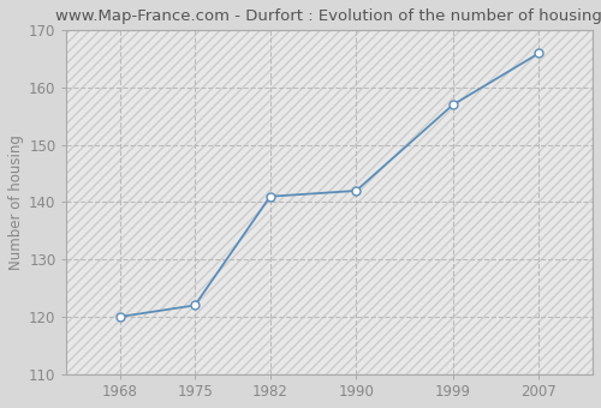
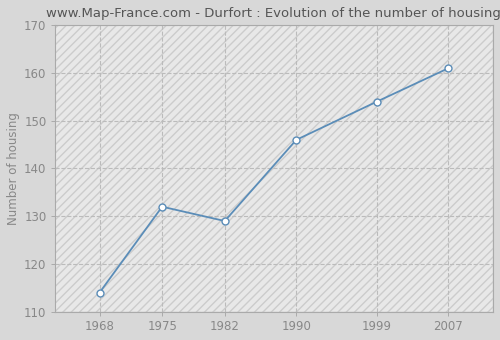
1968: 120 -> 114
1975: 122 -> 132
1982: 141 -> 129
1990: 142 -> 146
1999: 157 -> 154
2007: 166 -> 161
